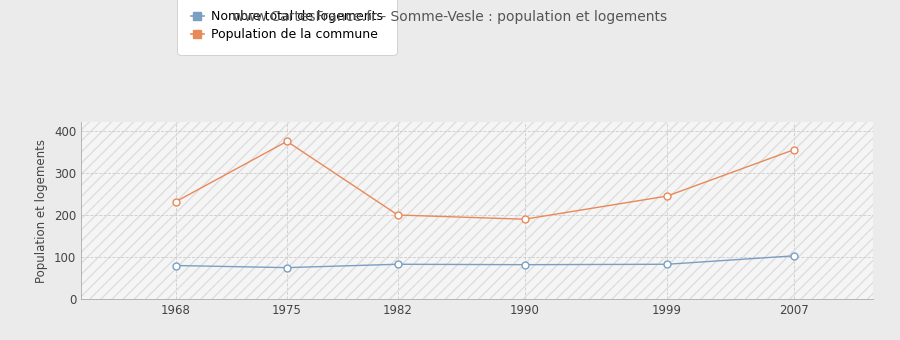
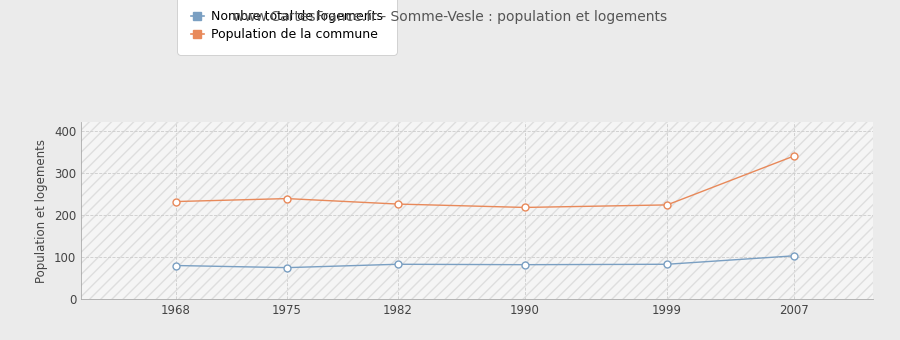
Population de la commune/1975: 375 -> 239
Population de la commune/1982: 200 -> 226
Population de la commune/1990: 190 -> 218
Population de la commune/1999: 245 -> 224
Population de la commune/2007: 355 -> 340
